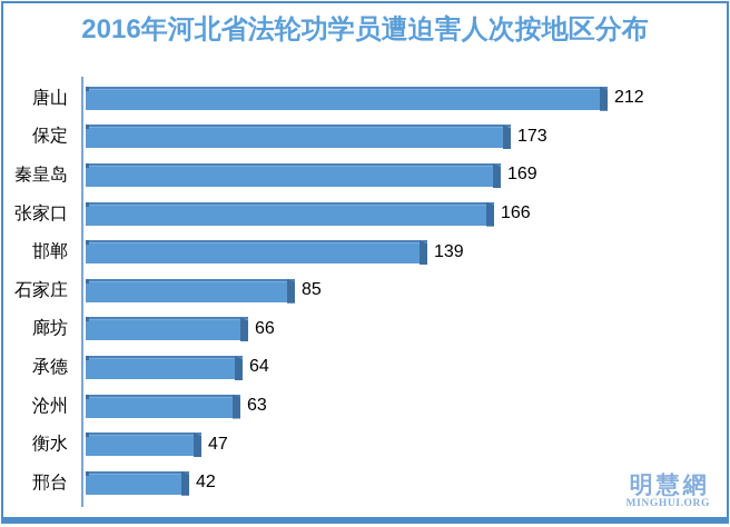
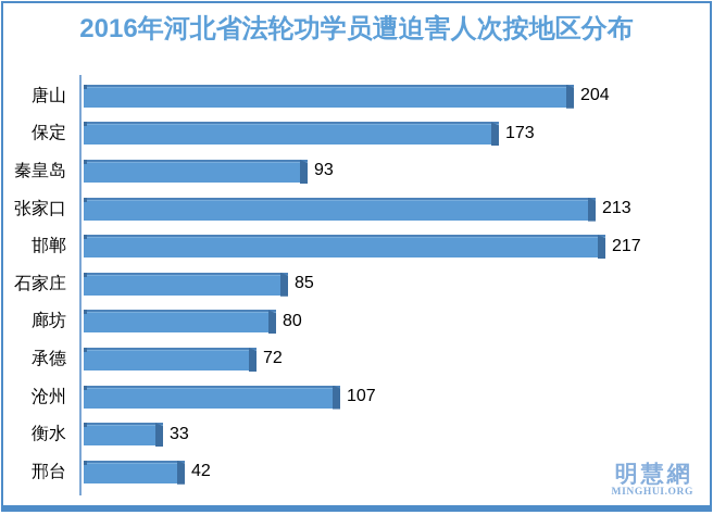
唐山: 212 -> 204
秦皇岛: 169 -> 93
张家口: 166 -> 213
邯郸: 139 -> 217
廊坊: 66 -> 80
承德: 64 -> 72
沧州: 63 -> 107
衡水: 47 -> 33
